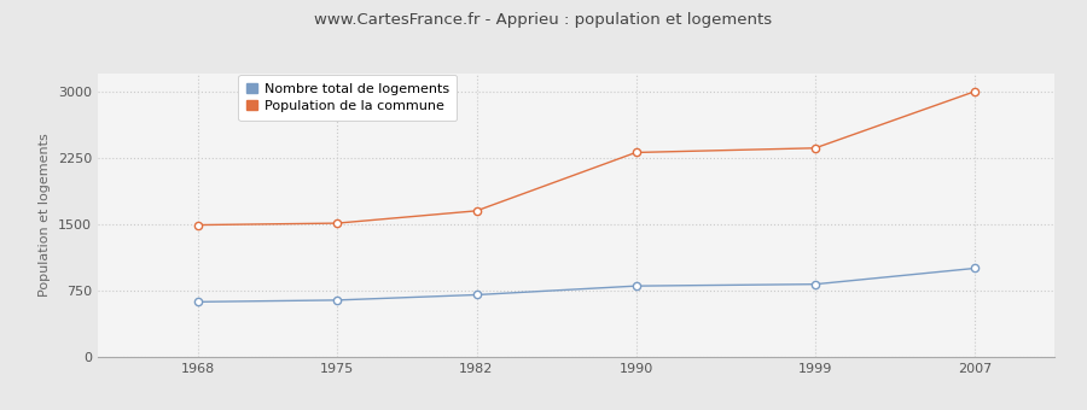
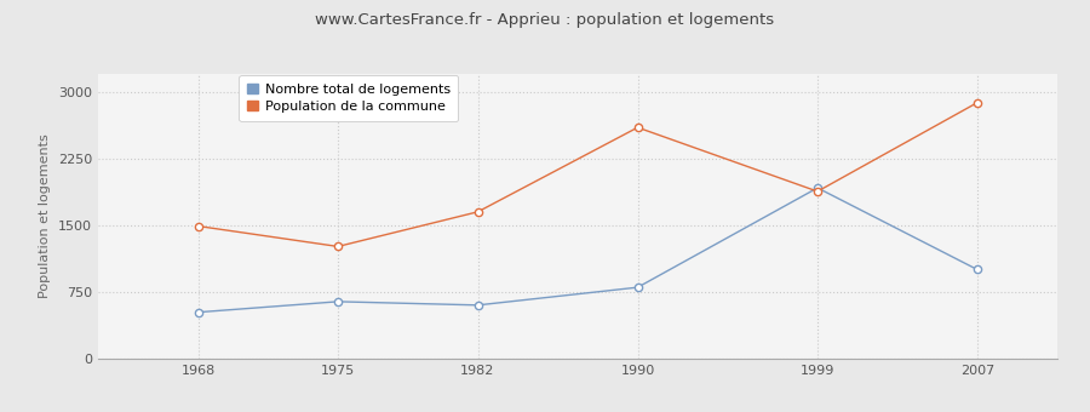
Nombre total de logements/1968: 620 -> 520
Population de la commune/1975: 1510 -> 1260
Nombre total de logements/1982: 700 -> 600
Population de la commune/1990: 2310 -> 2600
Nombre total de logements/1999: 820 -> 1920
Population de la commune/1999: 2360 -> 1880
Population de la commune/2007: 3000 -> 2880
